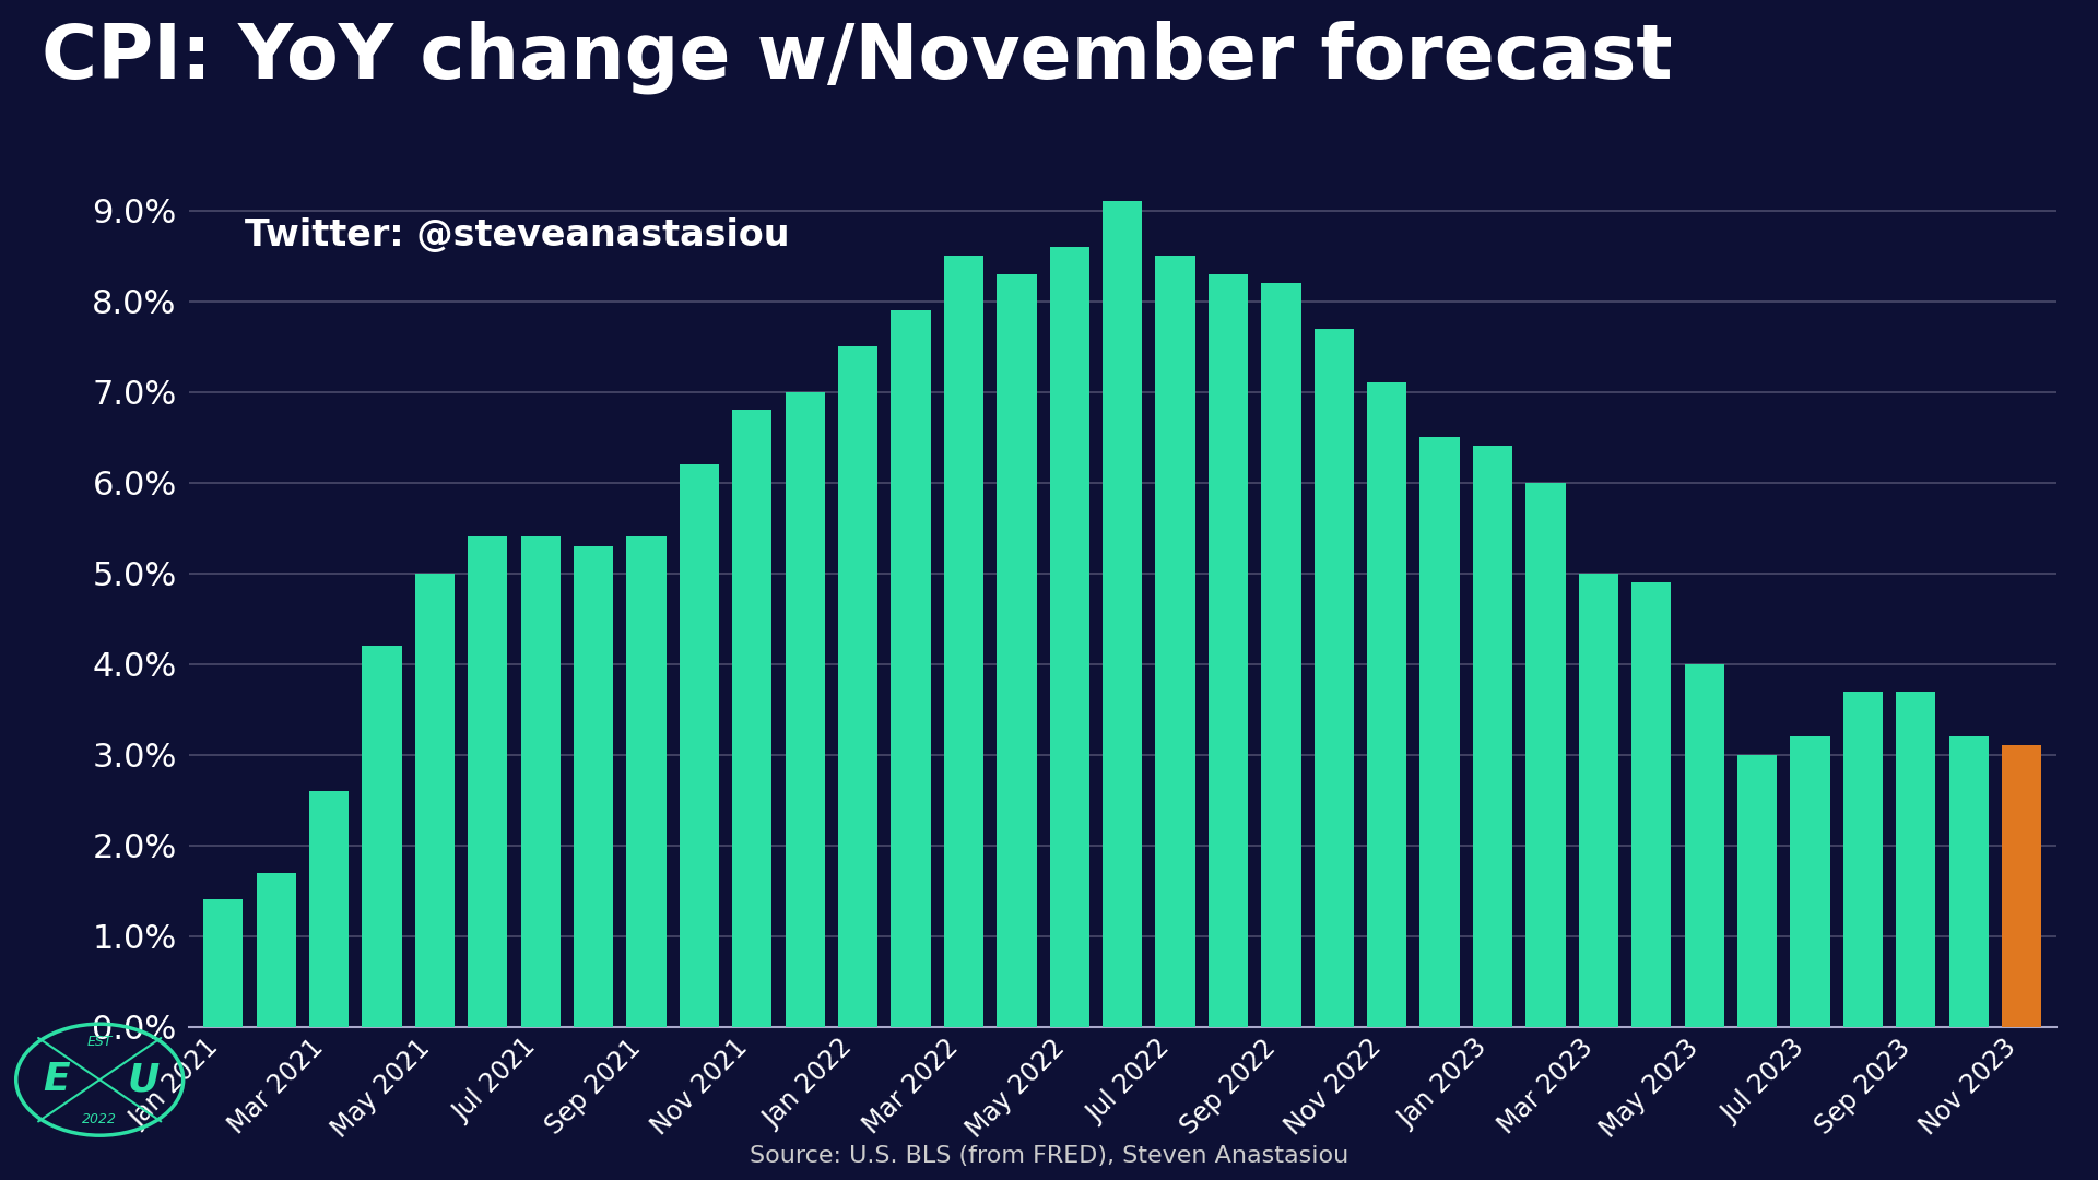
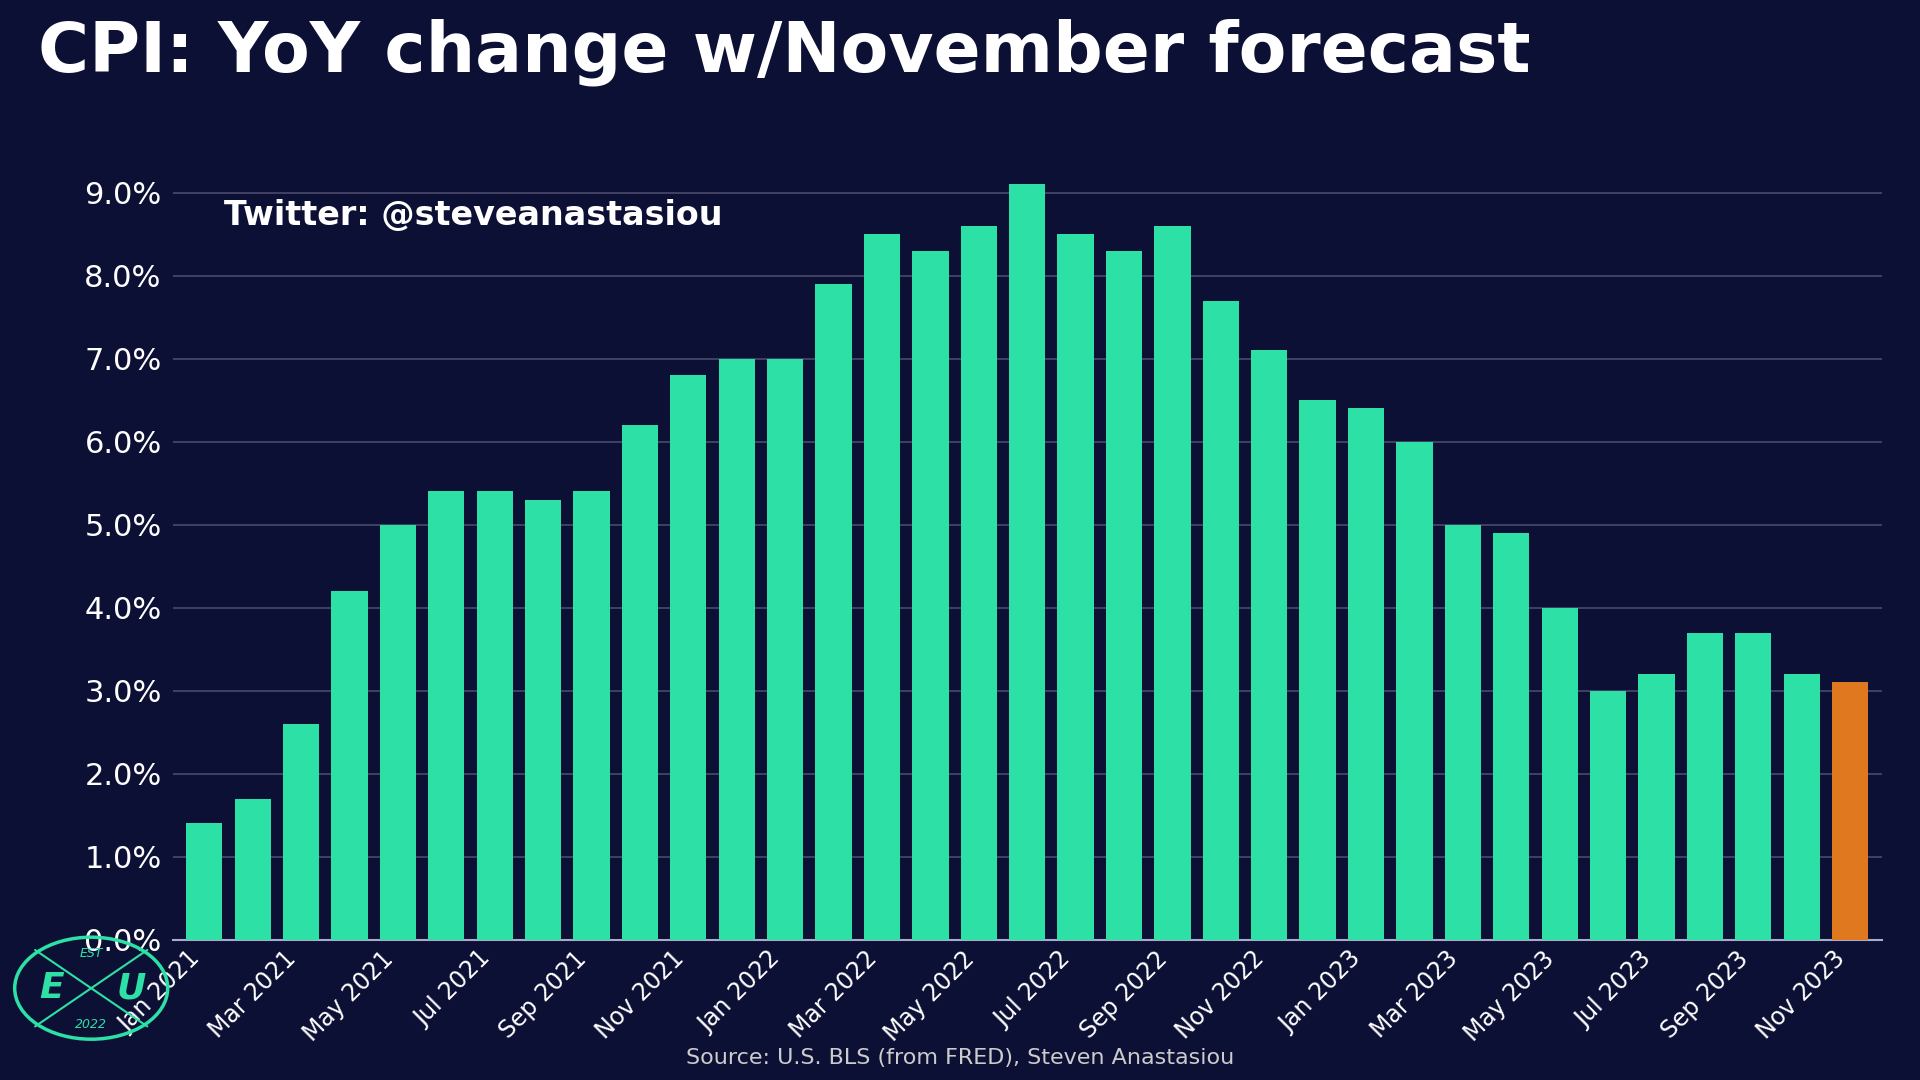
Jan 2022: 7.5% -> 7.0%
Sep 2022: 8.2% -> 8.6%
